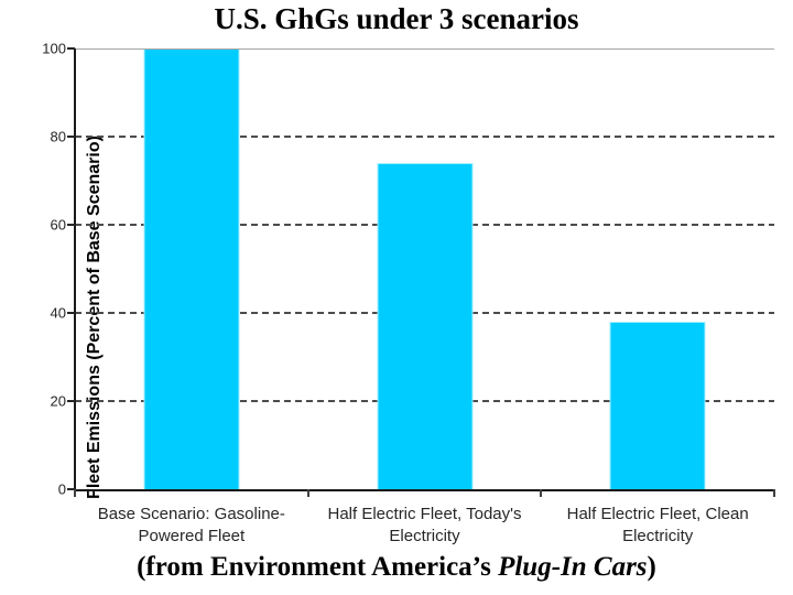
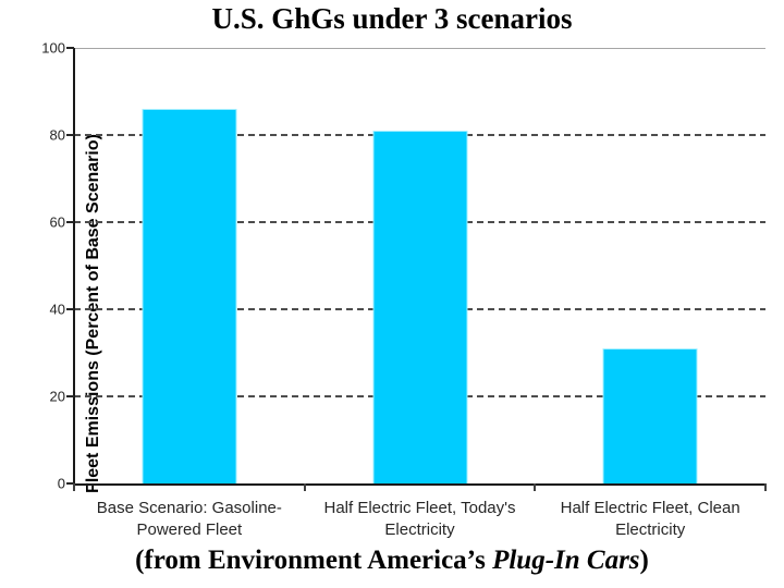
Base Scenario: Gasoline-Powered Fleet: 100 -> 86
Half Electric Fleet, Today's Electricity: 74 -> 81
Half Electric Fleet, Clean Electricity: 38 -> 31
